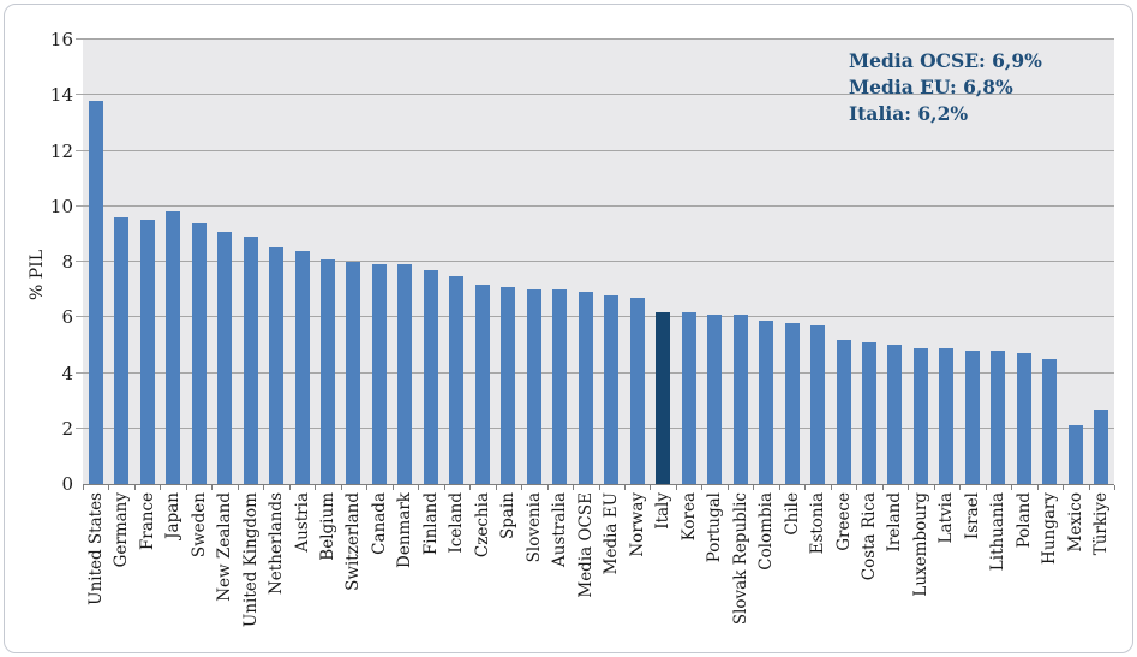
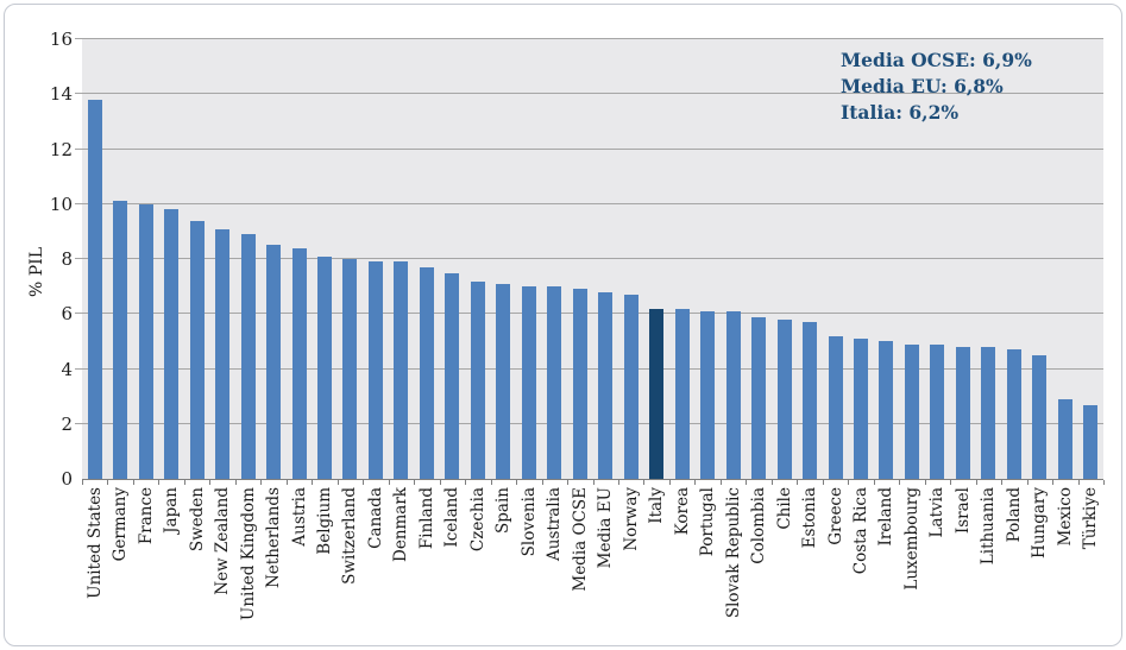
Germany: 9.6 -> 10.1
France: 9.5 -> 10.0
Mexico: 2.1 -> 2.9
